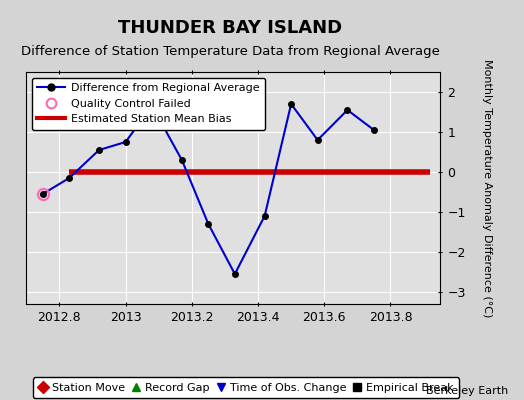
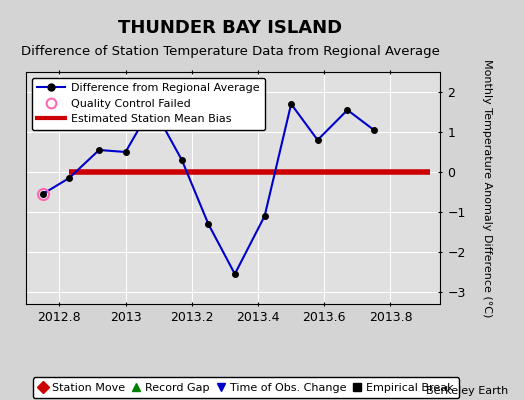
2013: 0.75 -> 0.50
